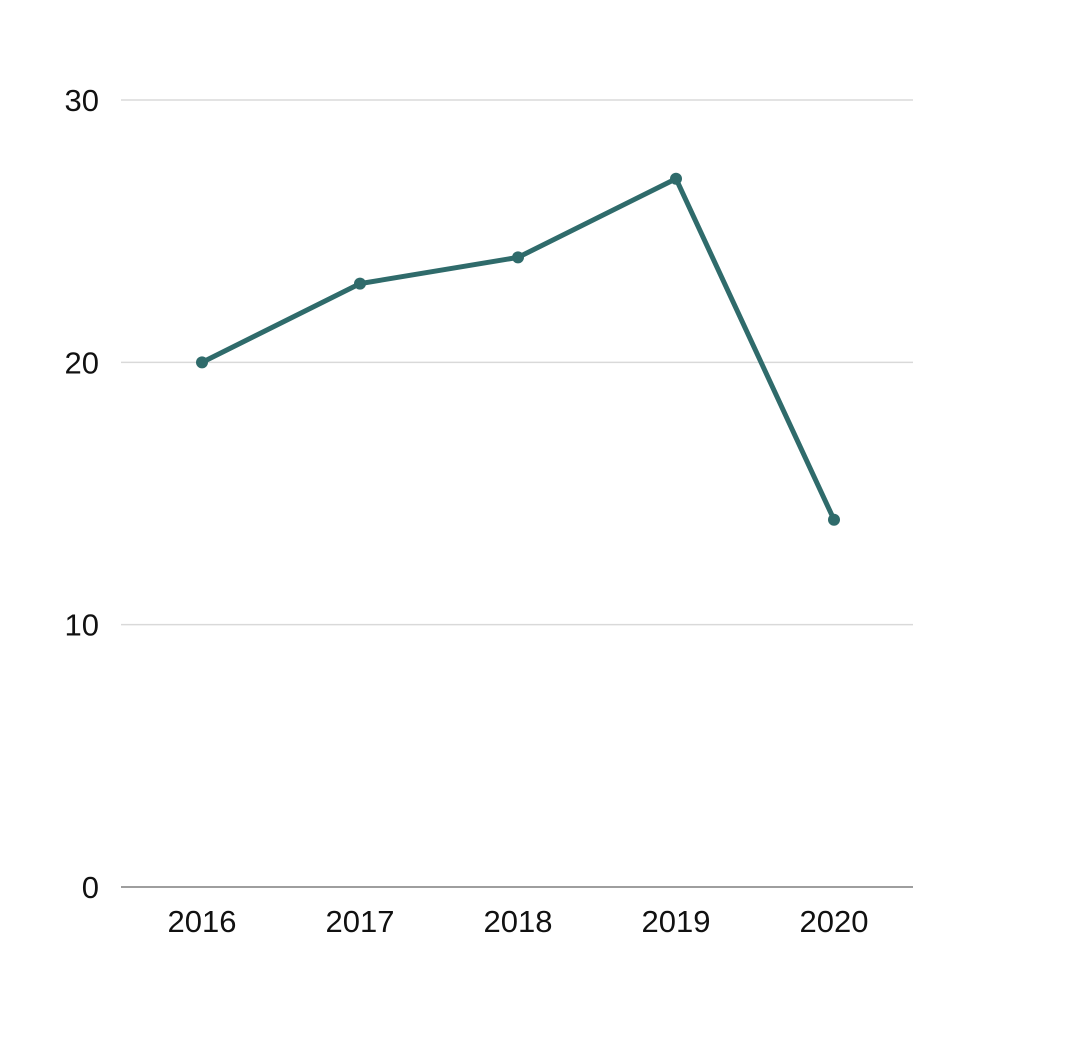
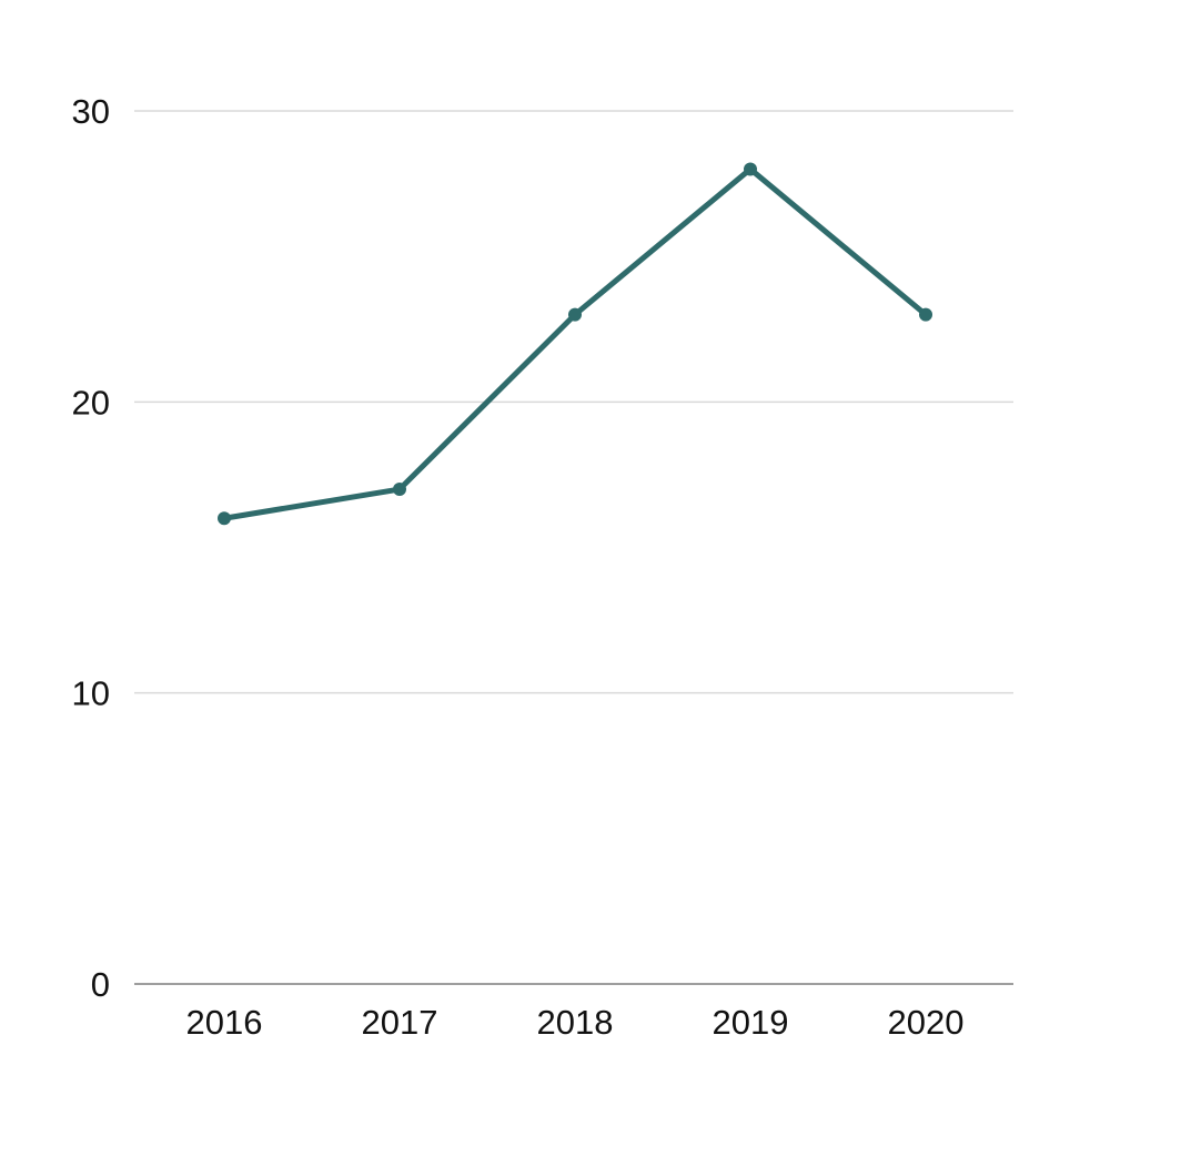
2016: 20 -> 16
2017: 23 -> 17
2018: 24 -> 23
2019: 27 -> 28
2020: 14 -> 23
